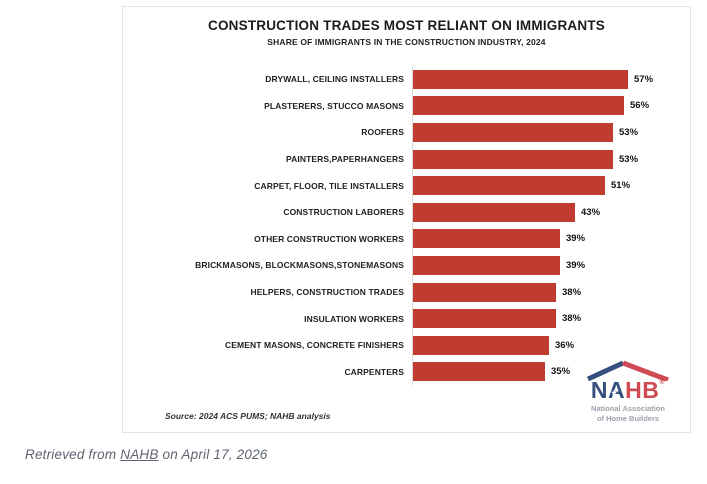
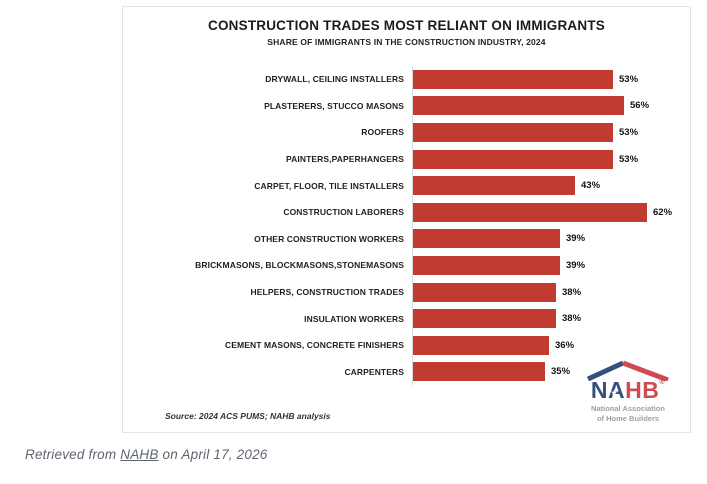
DRYWALL, CEILING INSTALLERS: 57% -> 53%
CARPET, FLOOR, TILE INSTALLERS: 51% -> 43%
CONSTRUCTION LABORERS: 43% -> 62%
